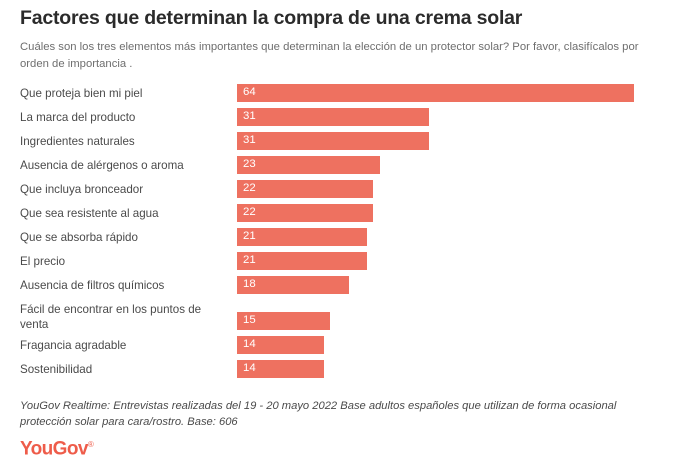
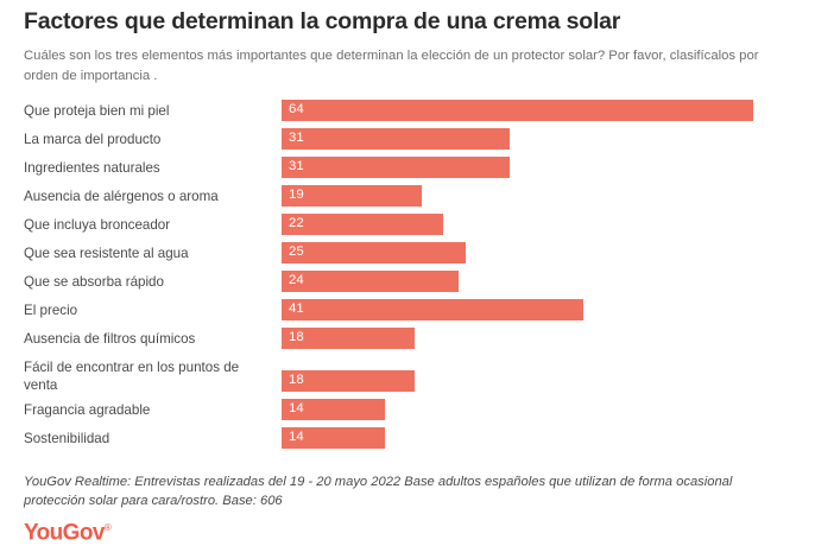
Ausencia de alérgenos o aroma: 23 -> 19
Que sea resistente al agua: 22 -> 25
Que se absorba rápido: 21 -> 24
El precio: 21 -> 41
Fácil de encontrar en los puntos de venta: 15 -> 18
